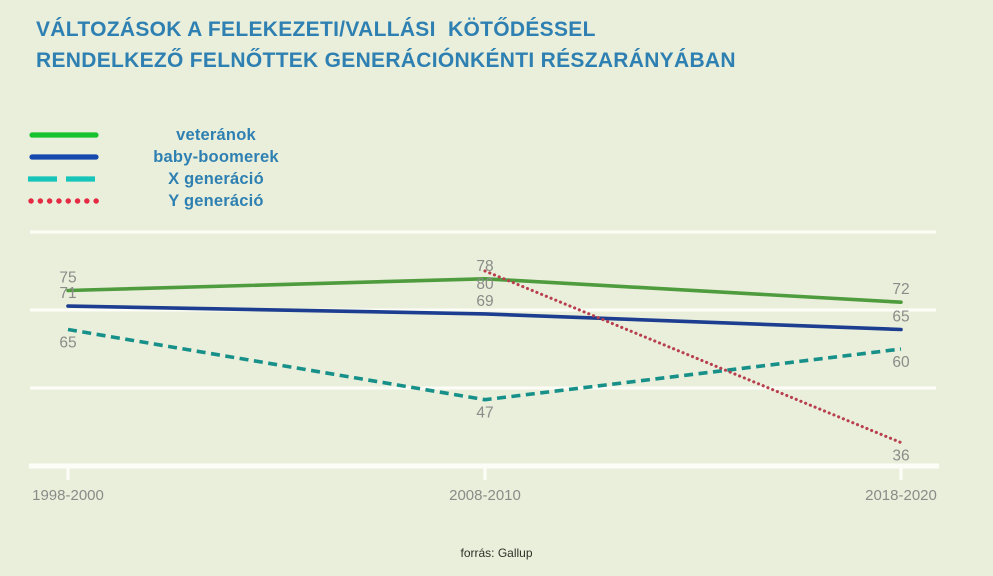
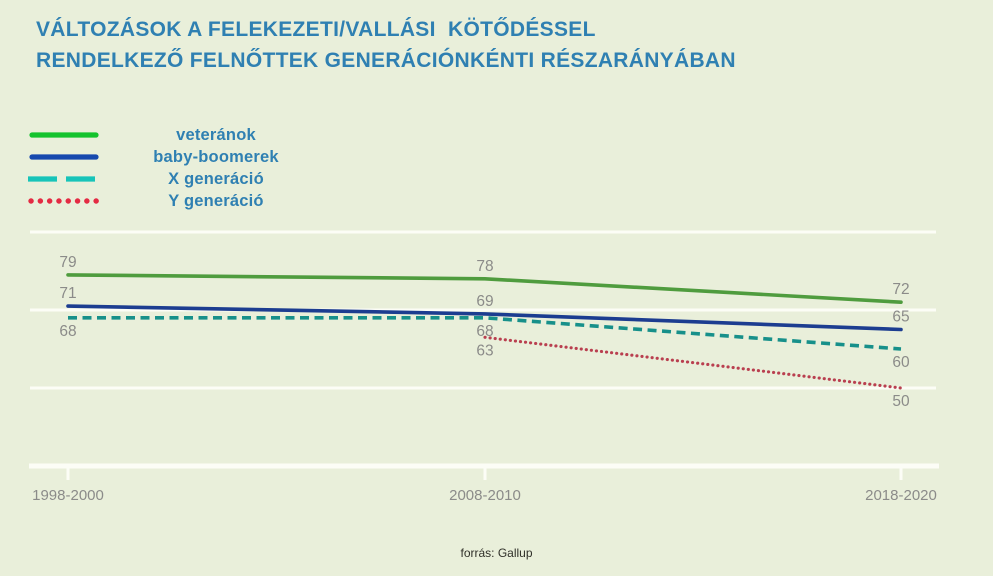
veteránok/1998-2000: 75 -> 79
X generáció/1998-2000: 65 -> 68
X generáció/2008-2010: 47 -> 68
Y generáció/2008-2010: 80 -> 63
Y generáció/2018-2020: 36 -> 50
